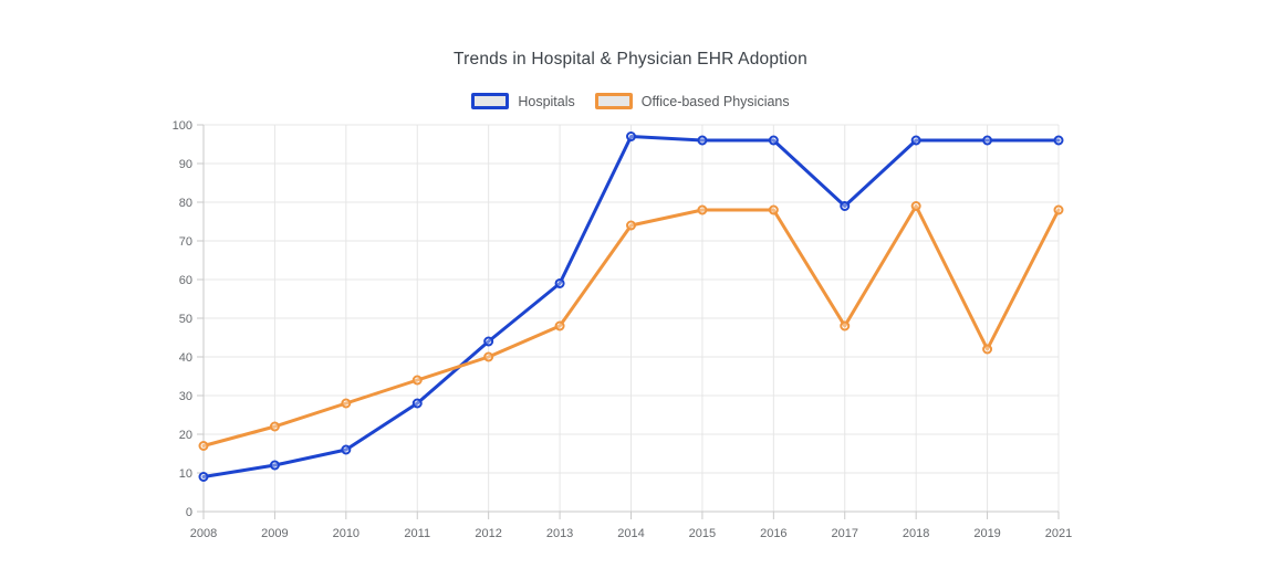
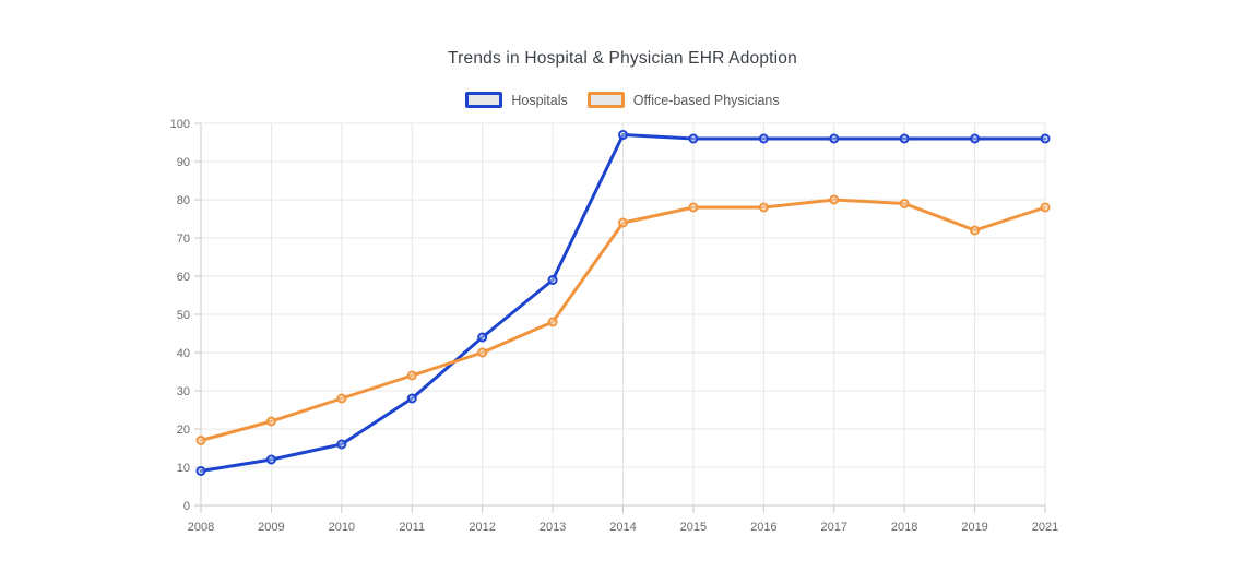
Hospitals/2017: 79 -> 96
Office-based Physicians/2017: 48 -> 80
Office-based Physicians/2019: 42 -> 72
